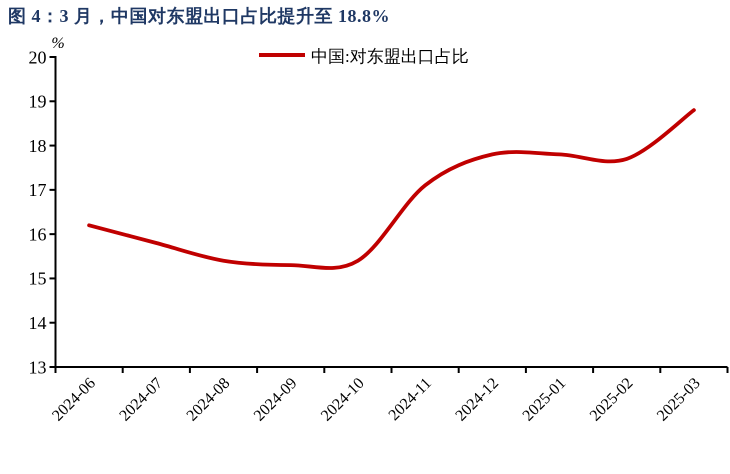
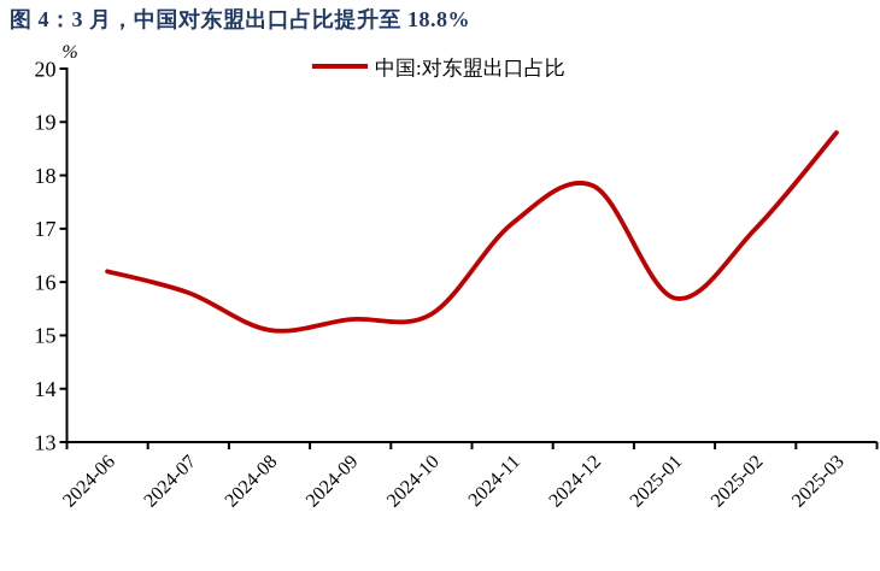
2024-08: 15.4 -> 15.1
2025-01: 17.8 -> 15.7
2025-02: 17.7 -> 17.0
